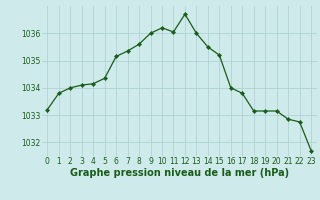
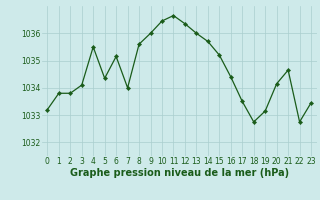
2: 1034.00 -> 1033.80
4: 1034.15 -> 1035.50
7: 1035.35 -> 1034.00
10: 1036.20 -> 1036.45
11: 1036.05 -> 1036.65
12: 1036.70 -> 1036.35
14: 1035.50 -> 1035.70
16: 1034.00 -> 1034.40
17: 1033.80 -> 1033.50
18: 1033.15 -> 1032.75
20: 1033.15 -> 1034.15
21: 1032.85 -> 1034.65
23: 1031.70 -> 1033.45
